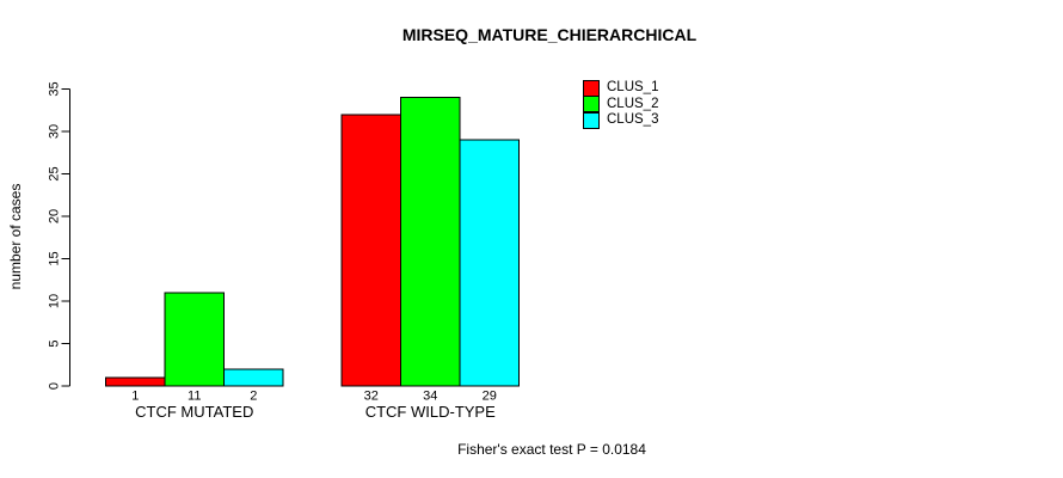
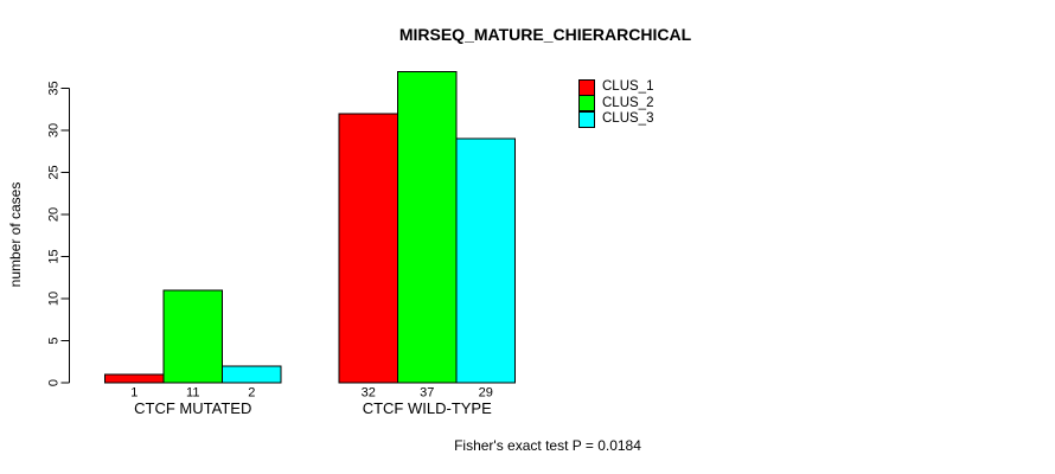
CLUS_2/CTCF WILD-TYPE: 34 -> 37
